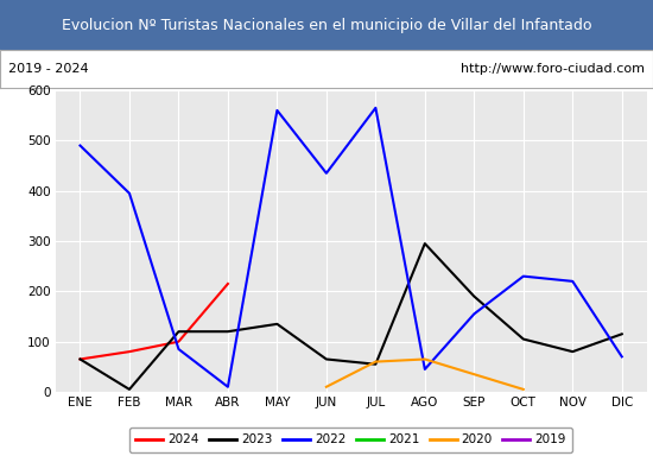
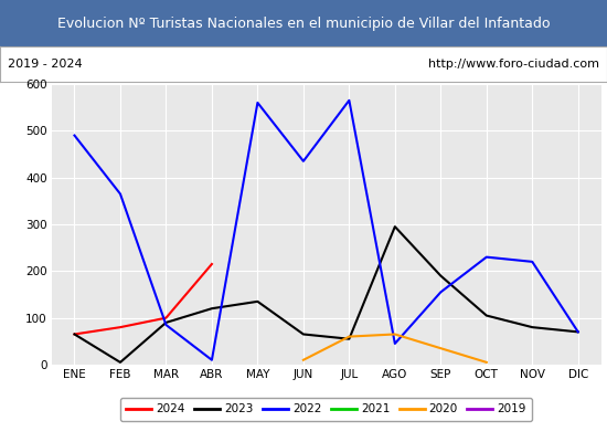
2022/FEB: 395 -> 365
2023/MAR: 120 -> 90
2023/DIC: 115 -> 70
